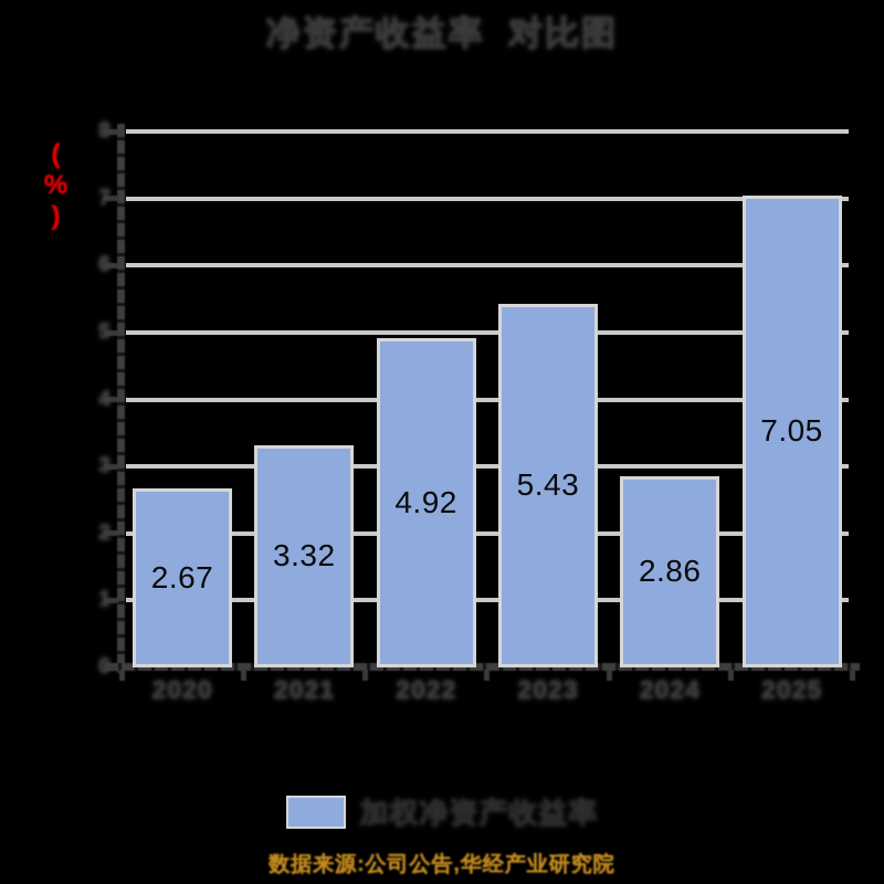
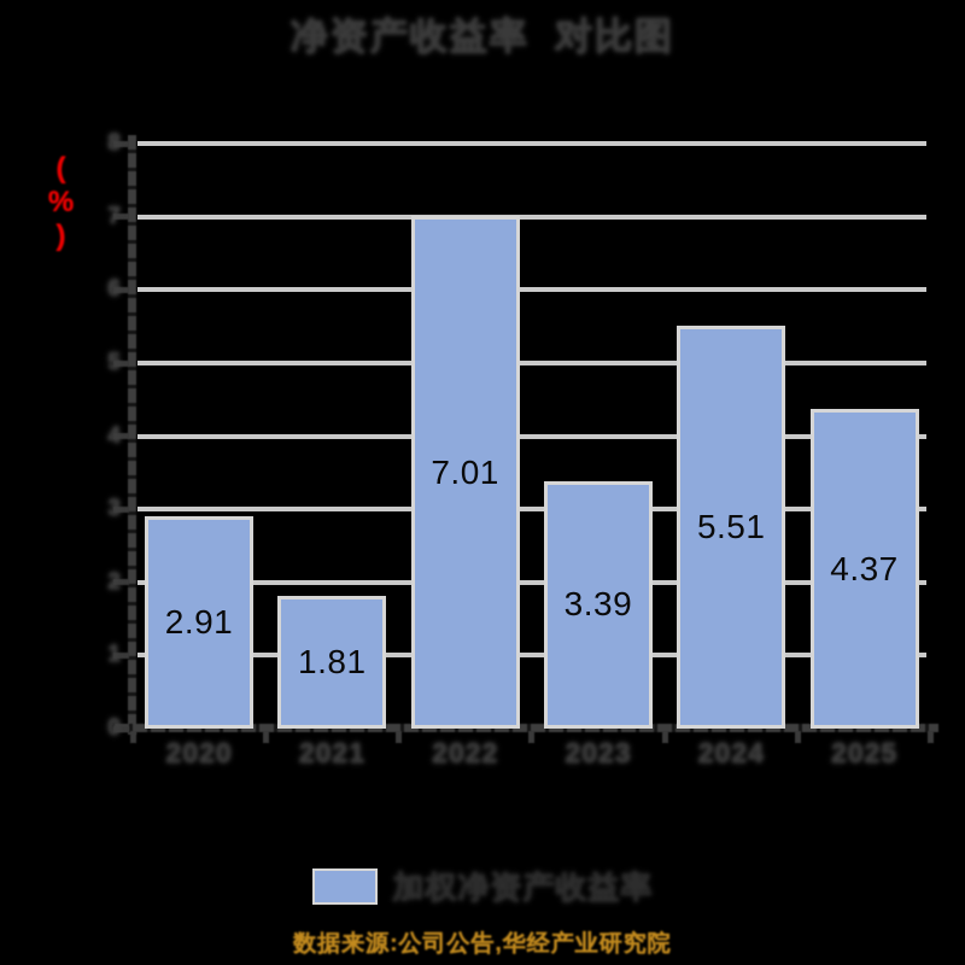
2020: 2.67 -> 2.91
2021: 3.32 -> 1.81
2022: 4.92 -> 7.01
2023: 5.43 -> 3.39
2024: 2.86 -> 5.51
2025: 7.05 -> 4.37
